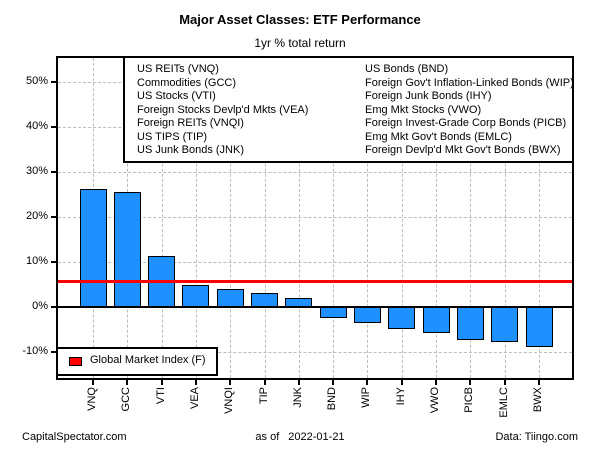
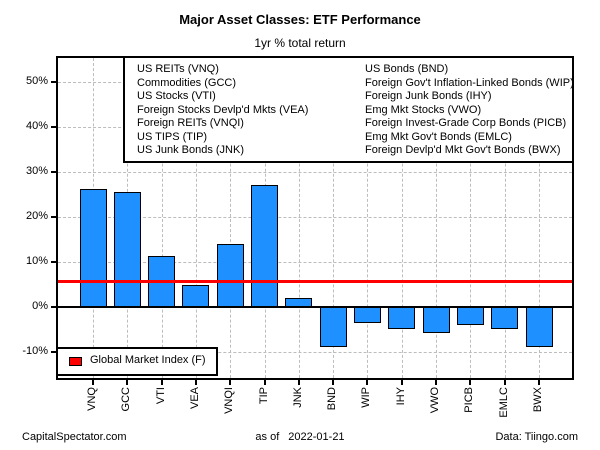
VNQI: 4% -> 14%
TIP: 3% -> 27%
BND: -2% -> -9%
PICB: -7% -> -4%
EMLC: -8% -> -5%
